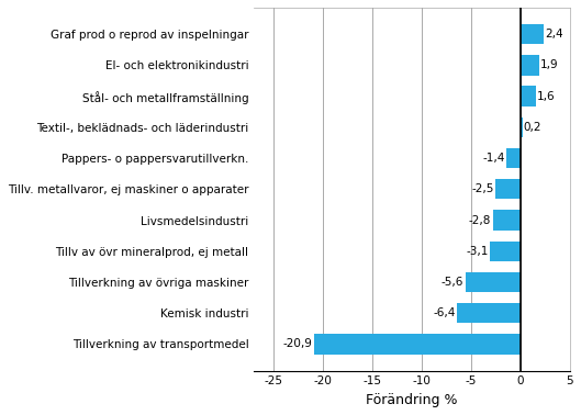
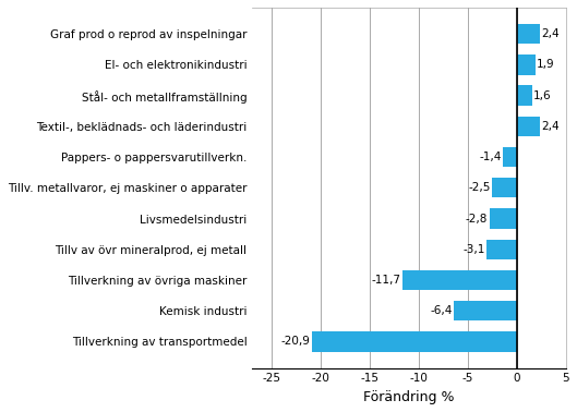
Textil-, beklädnads- och läderindustri: 0,2 -> 2,4
Tillverkning av övriga maskiner: -5,6 -> -11,7
